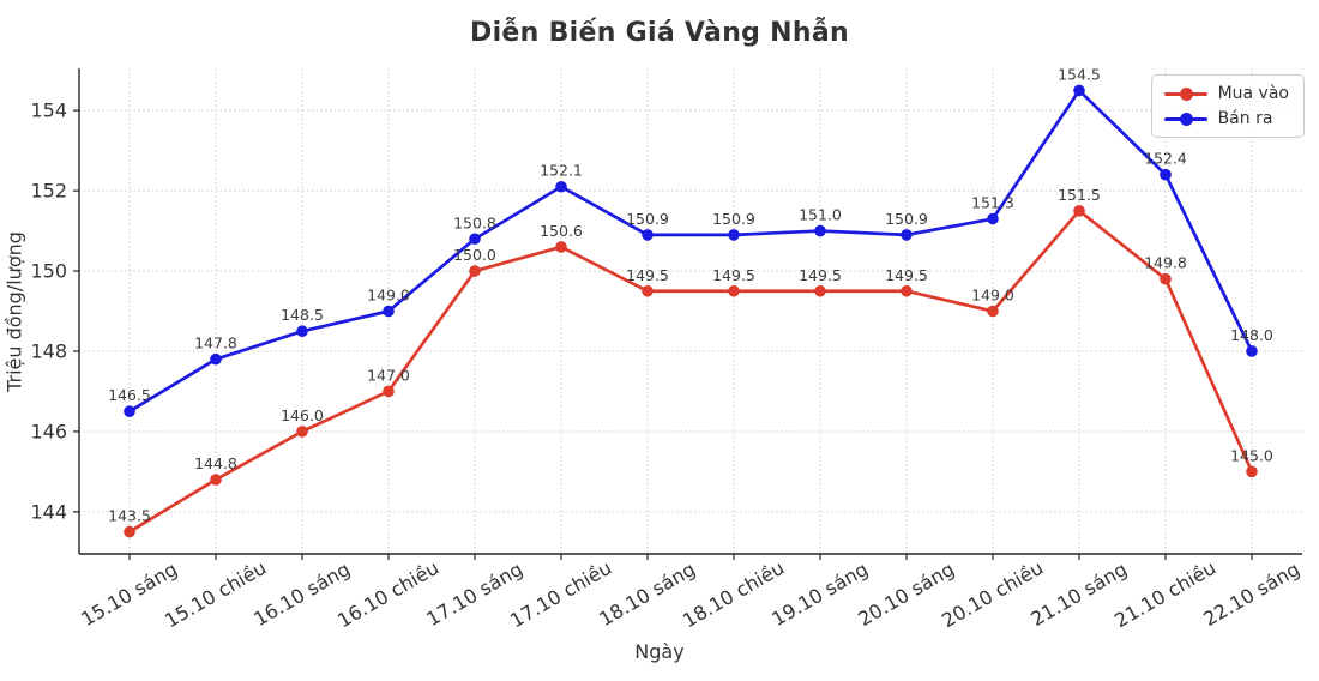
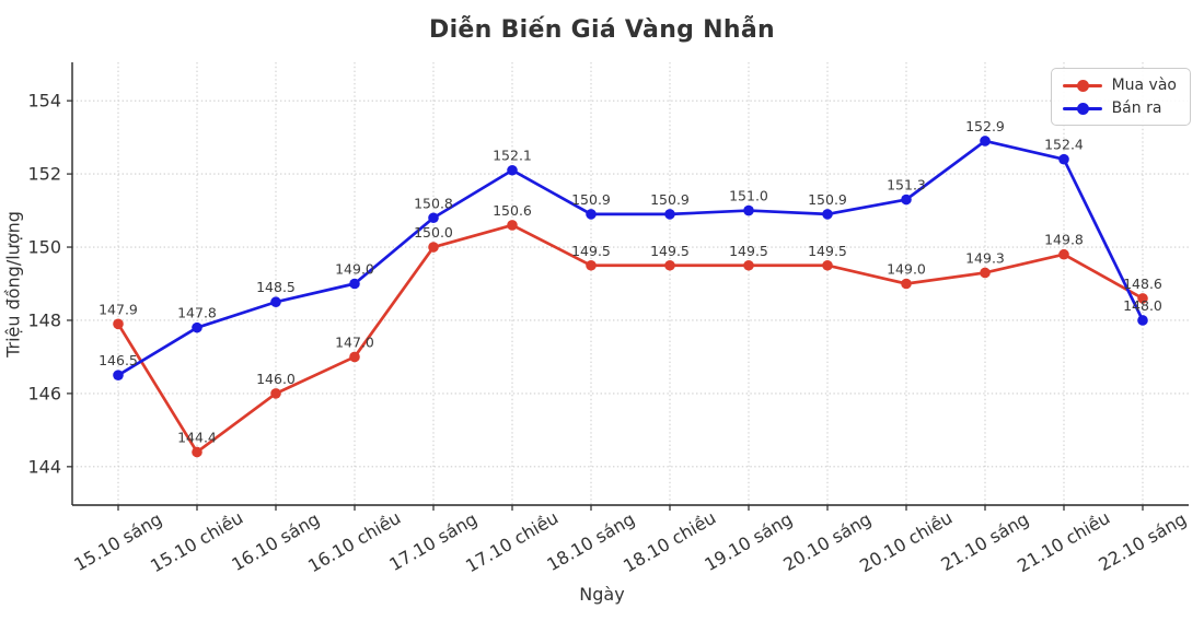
Mua vào/15.10 sáng: 143.5 -> 147.9
Mua vào/15.10 chiều: 144.8 -> 144.4
Mua vào/21.10 sáng: 151.5 -> 149.3
Bán ra/21.10 sáng: 154.5 -> 152.9
Mua vào/22.10 sáng: 145.0 -> 148.6
